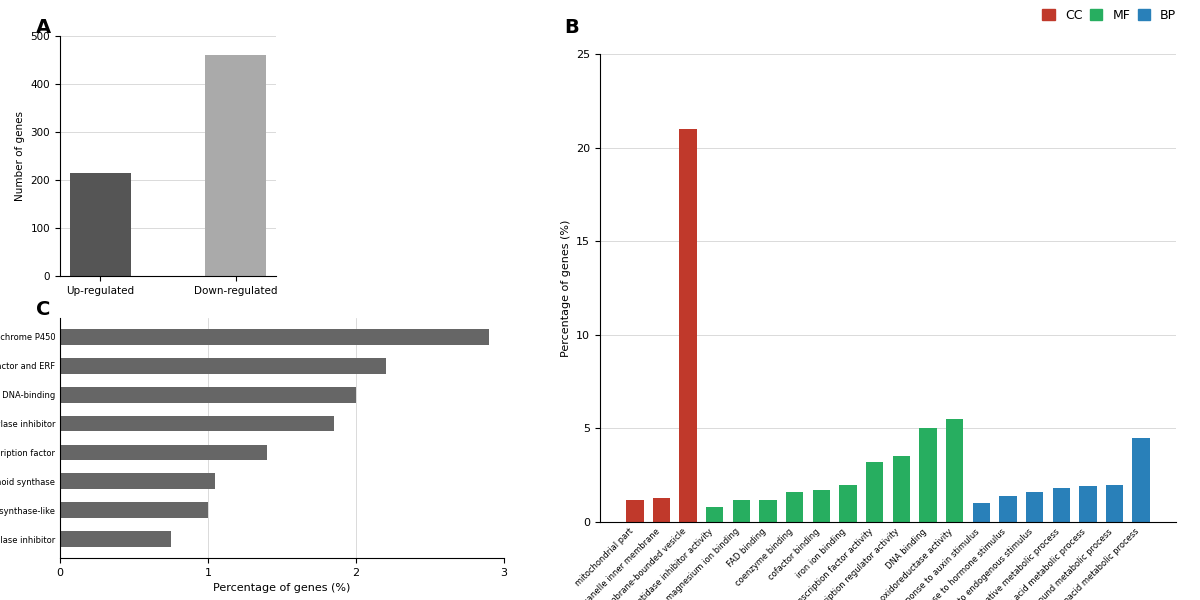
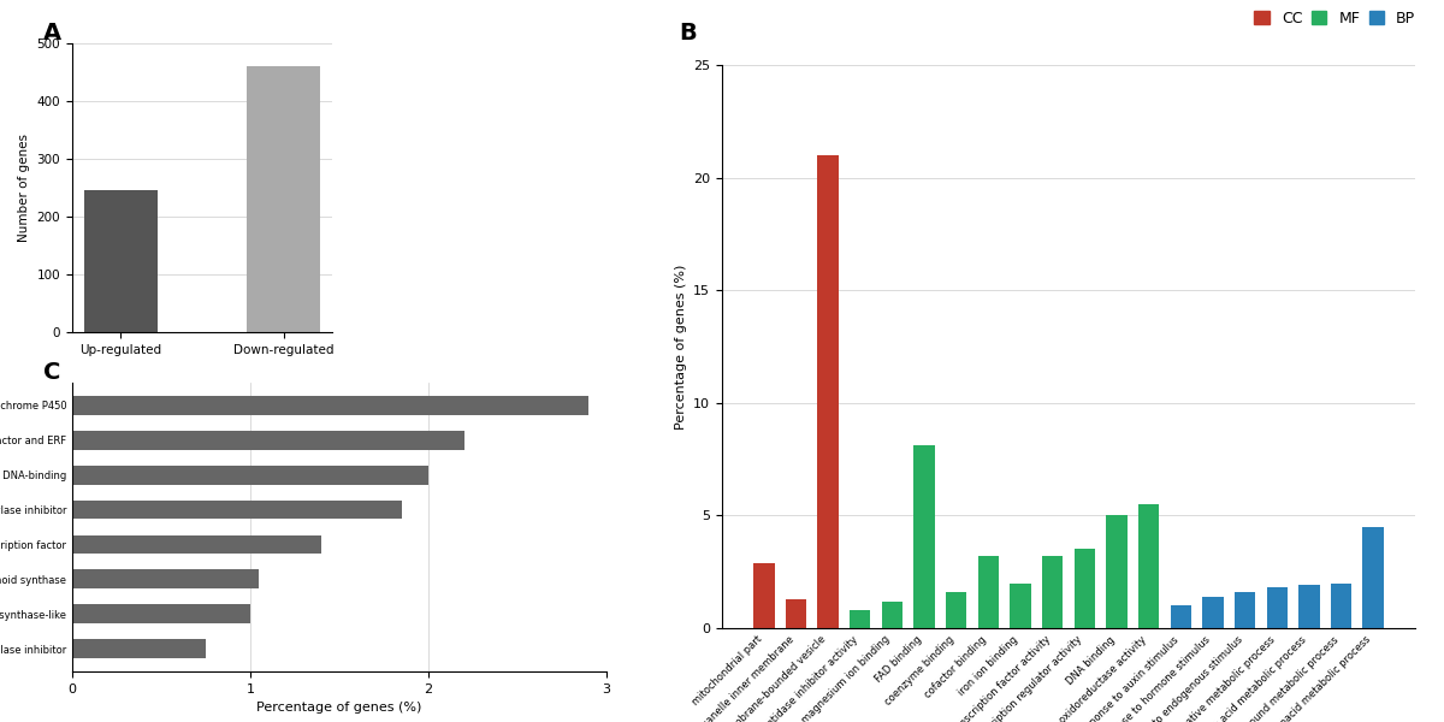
Up-regulated: 215 -> 245
mitochondrial part: 1.2 -> 2.9
FAD binding: 1.2 -> 8.1
cofactor binding: 1.7 -> 3.2
